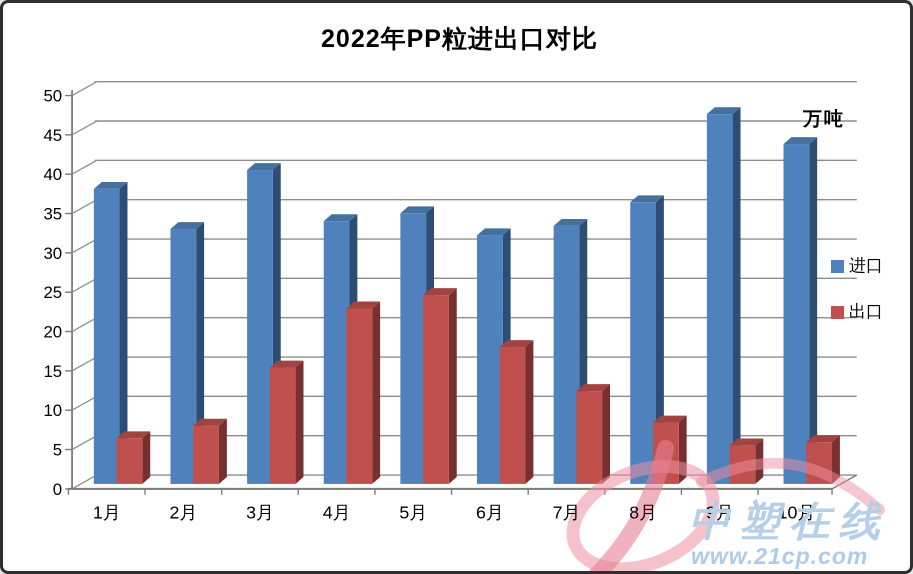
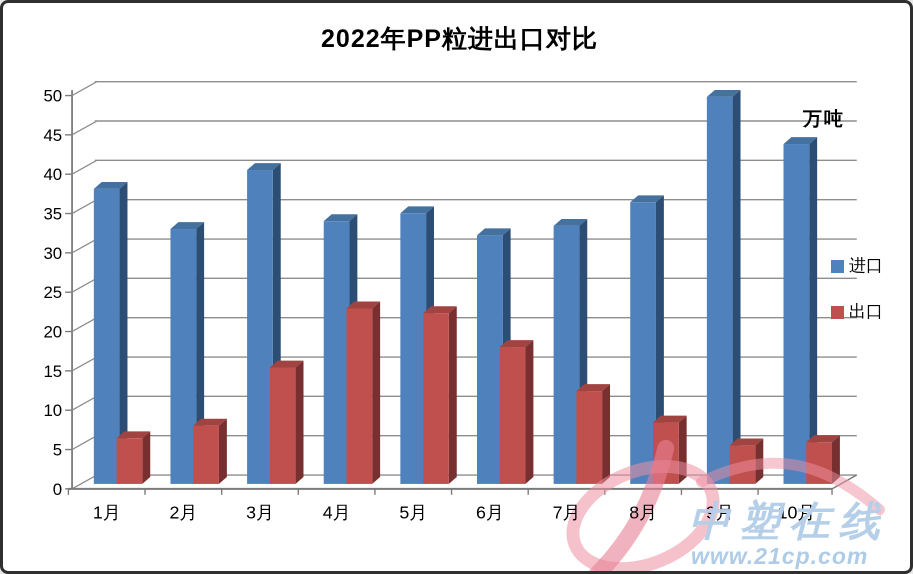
出口/5月: 24 -> 22
进口/9月: 47 -> 49
